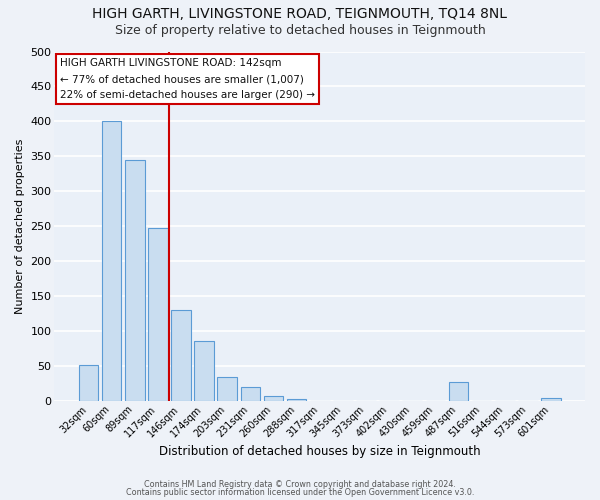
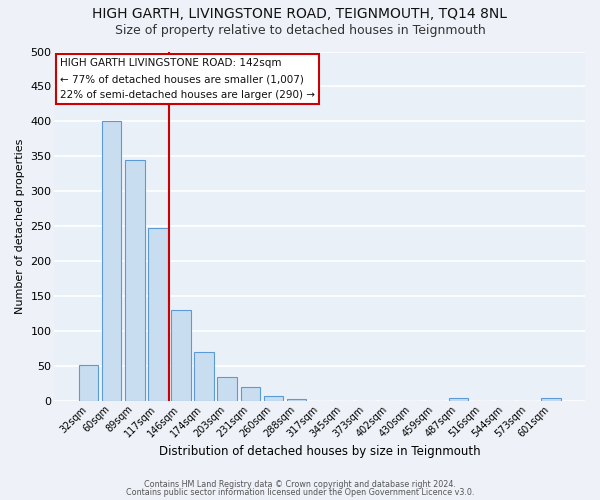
174sqm: 86 -> 71
487sqm: 28 -> 5
